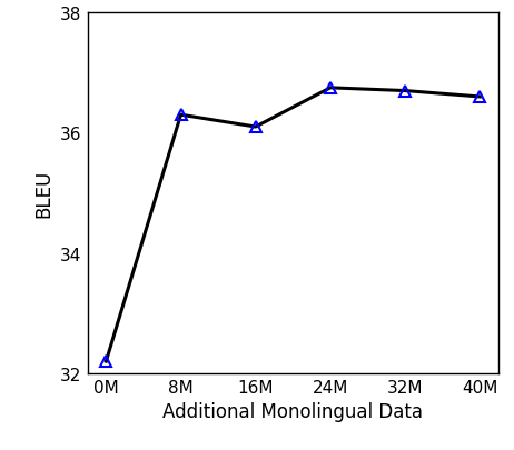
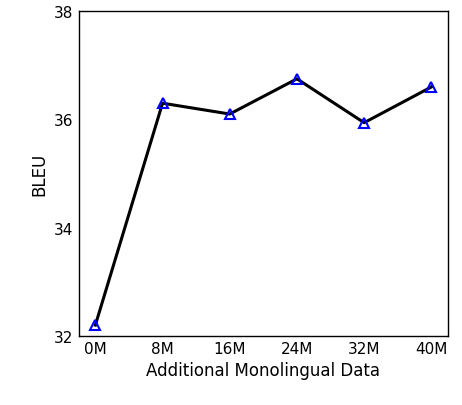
32M: 36.70 -> 35.94
